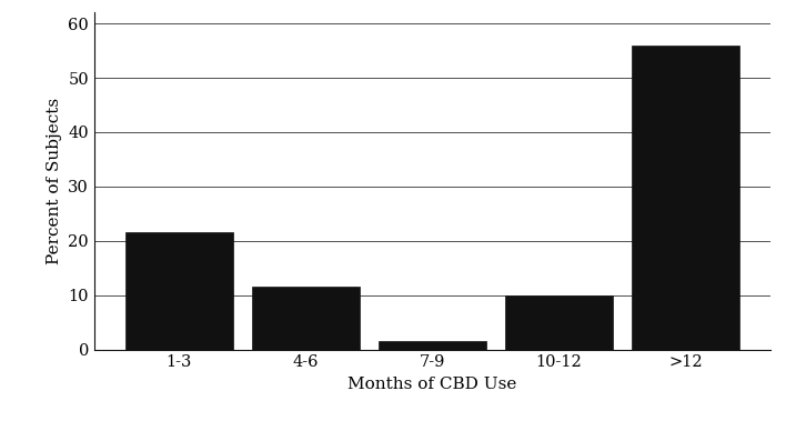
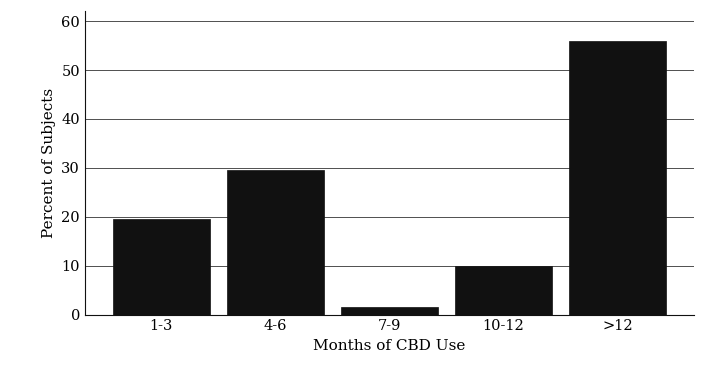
1-3: 21.5 -> 19.5
4-6: 11.5 -> 29.5
